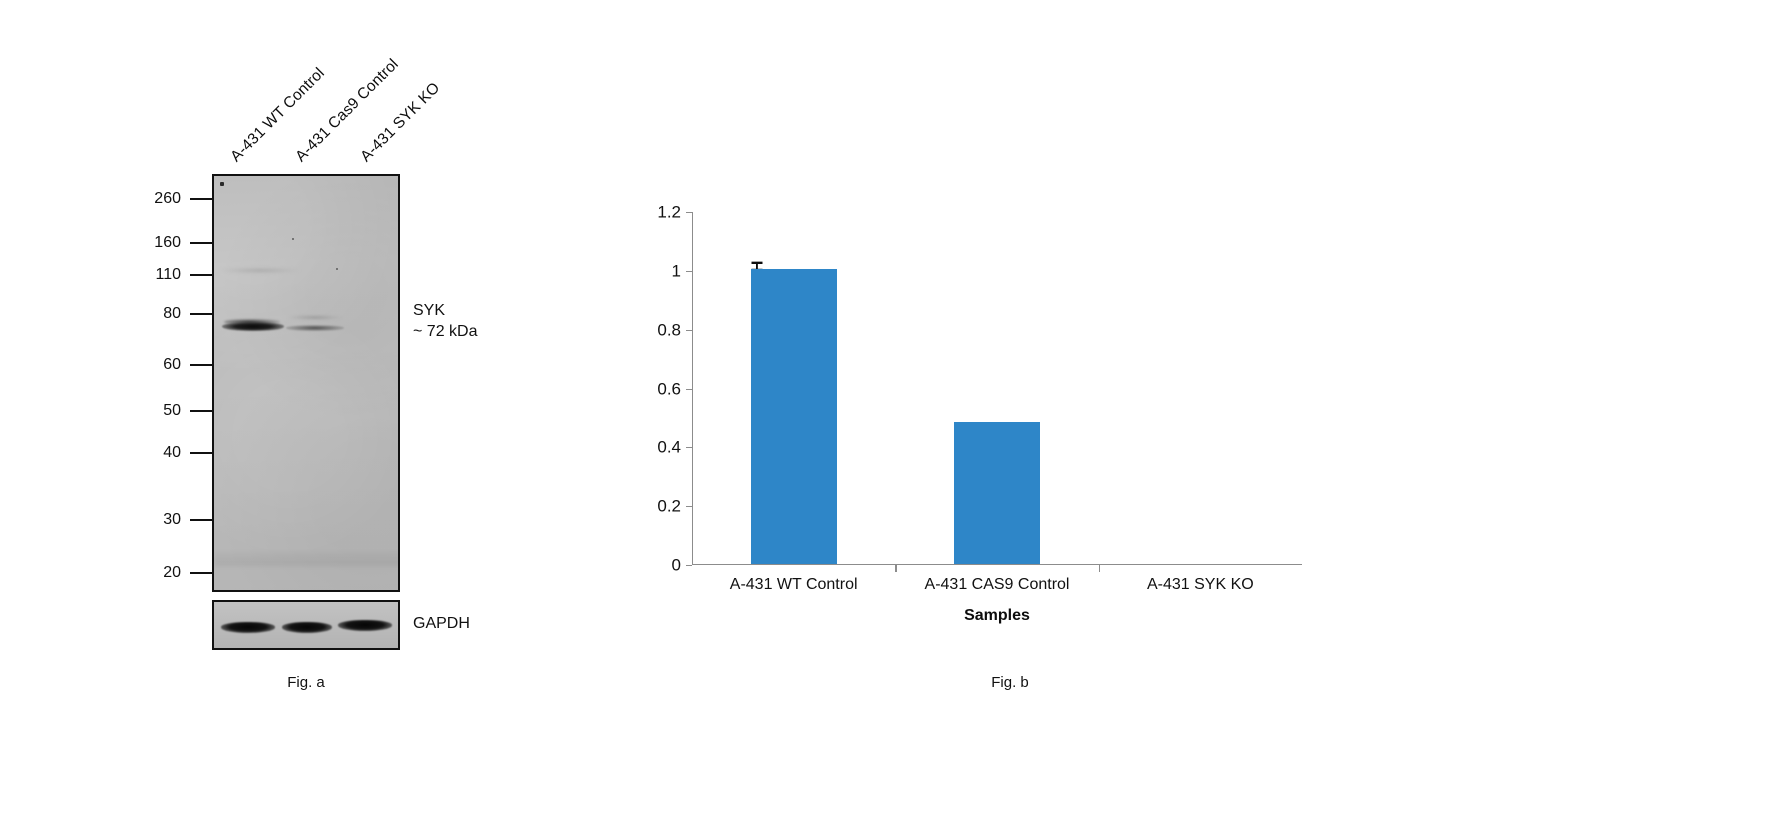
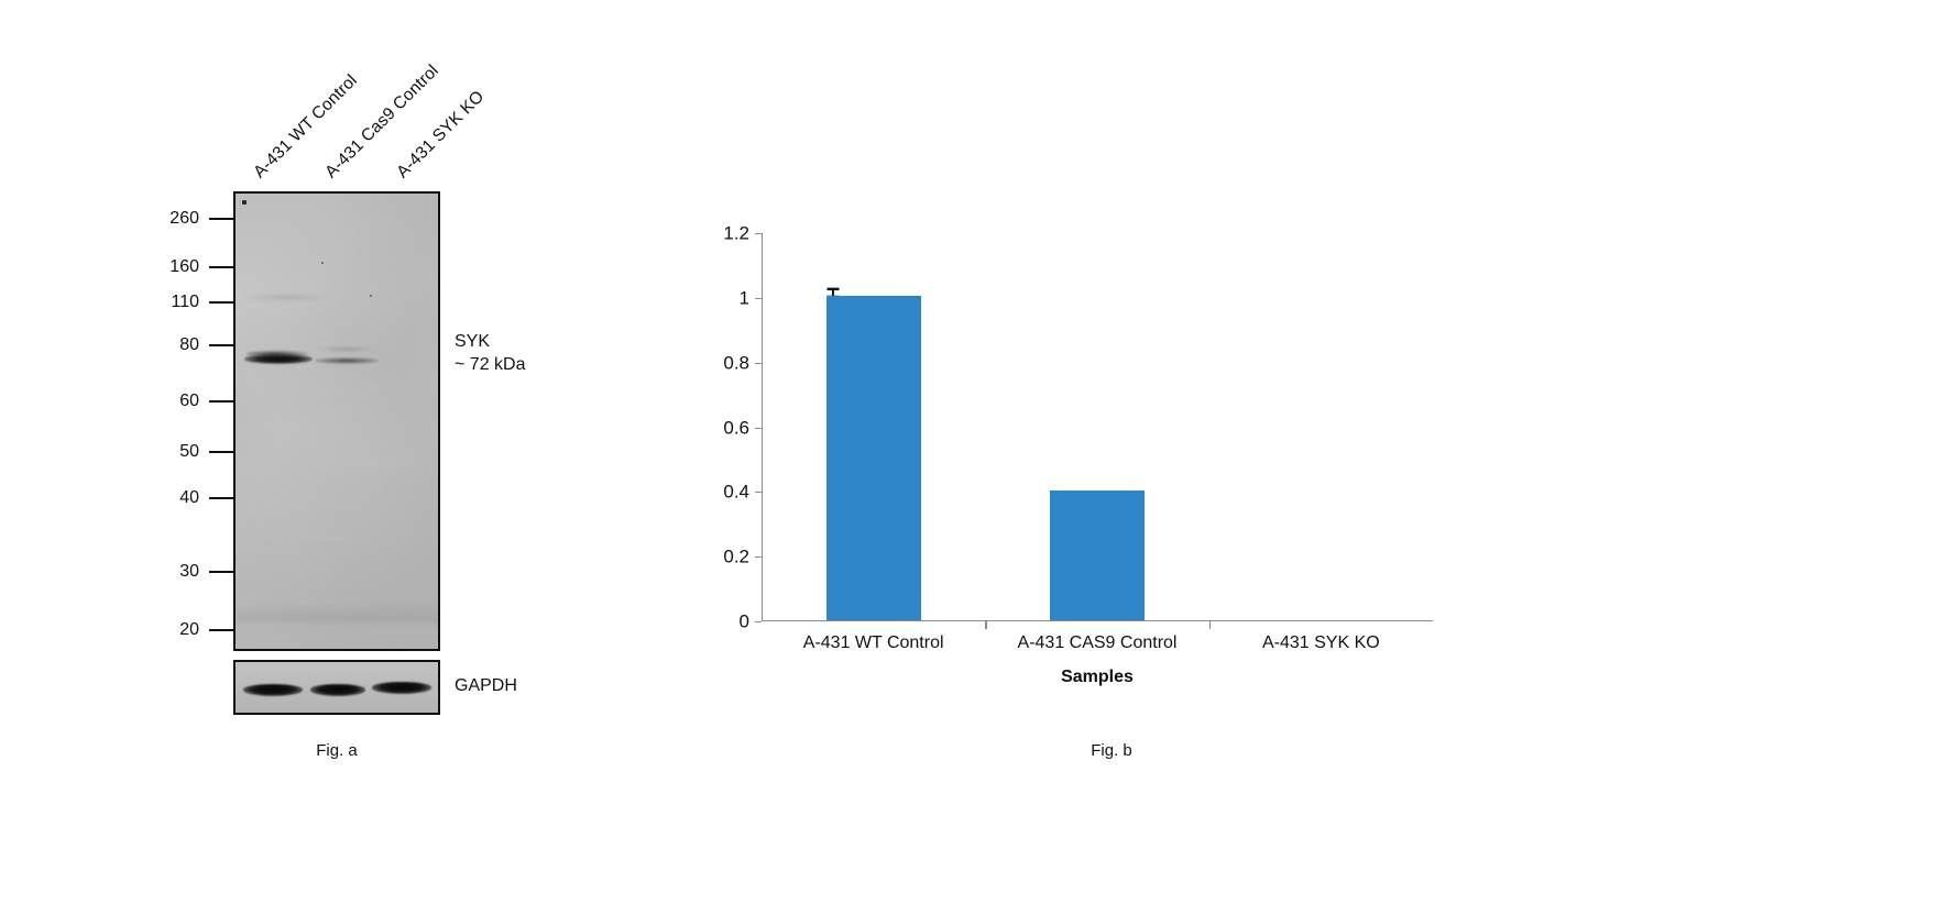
A-431 CAS9 Control: 0.48 -> 0.40
